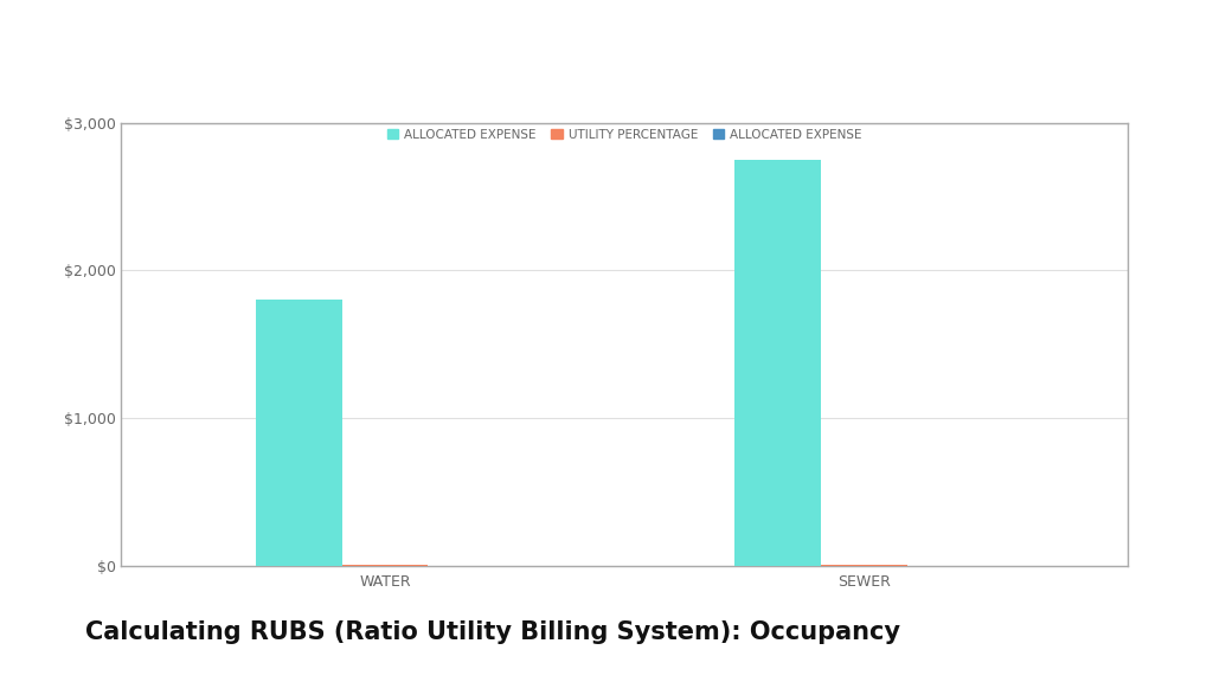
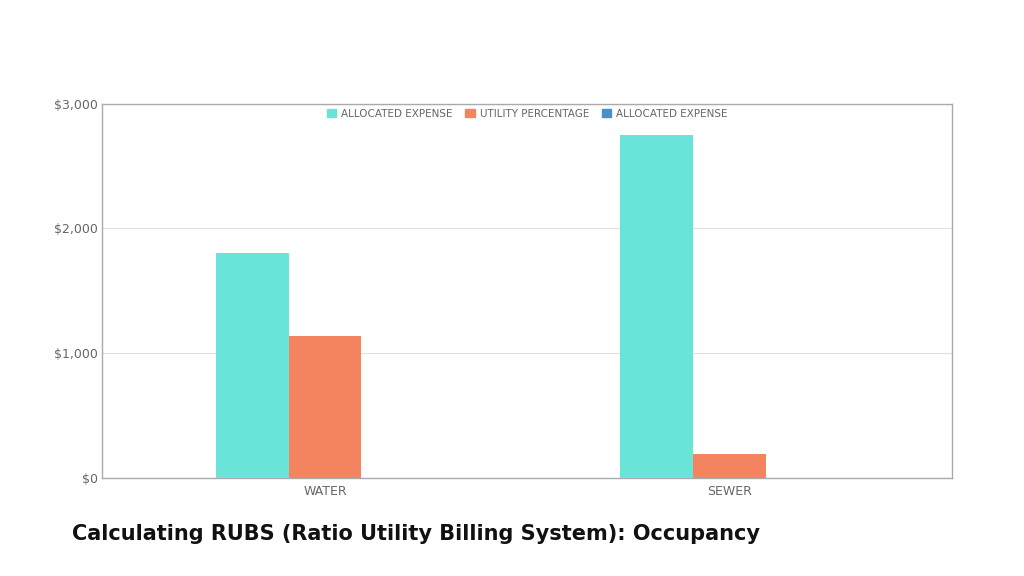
UTILITY PERCENTAGE/WATER: $10 -> $1,140
UTILITY PERCENTAGE/SEWER: $10 -> $190
